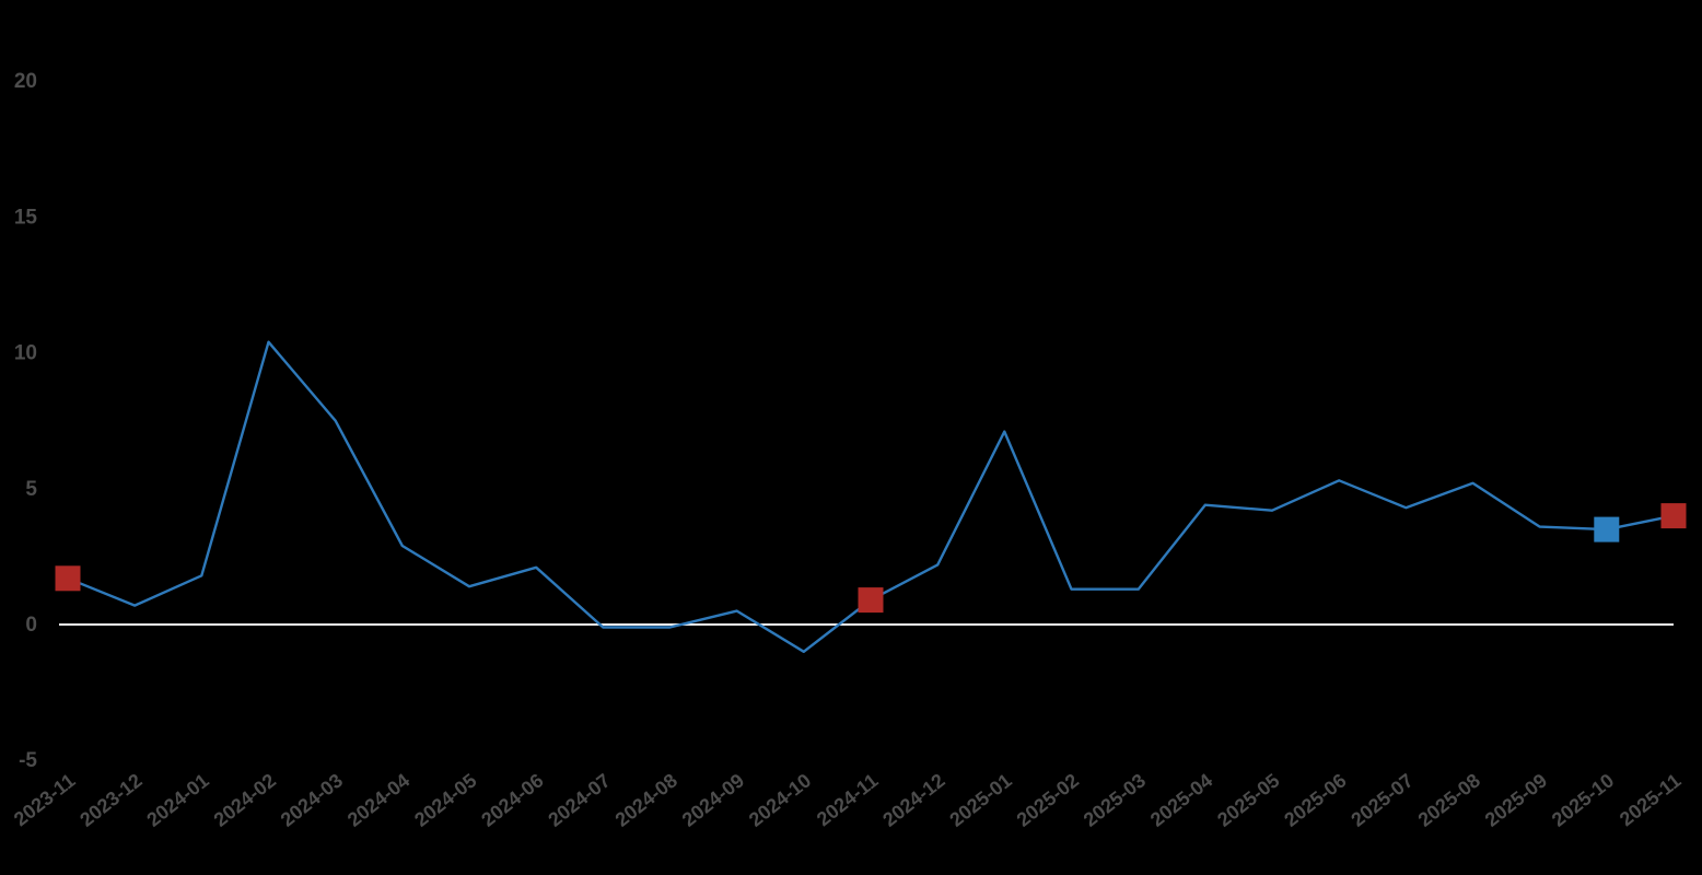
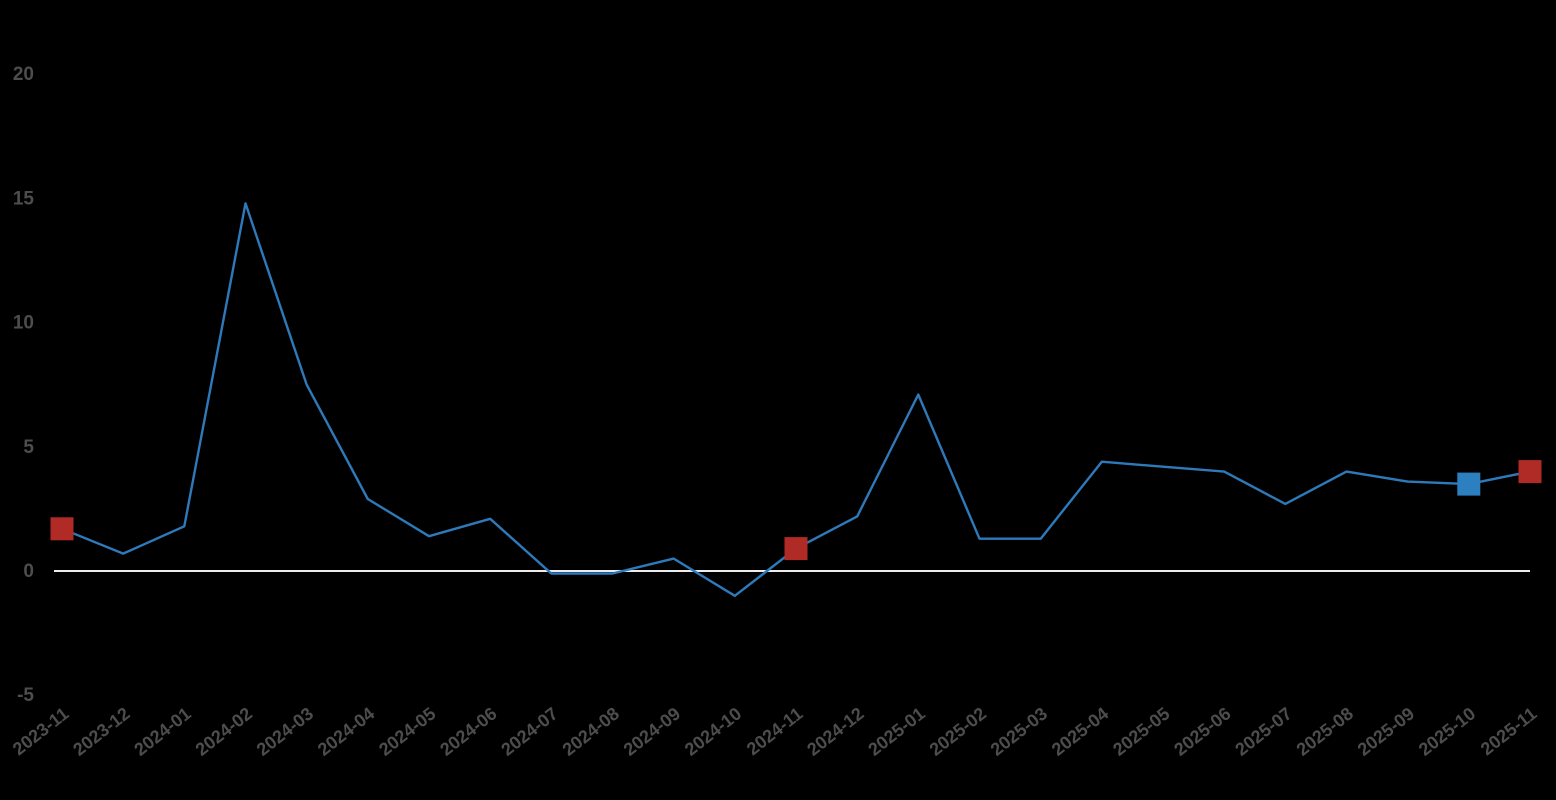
2024-02: 10.4 -> 14.8
2025-06: 5.3 -> 4.0
2025-07: 4.3 -> 2.7
2025-08: 5.2 -> 4.0
